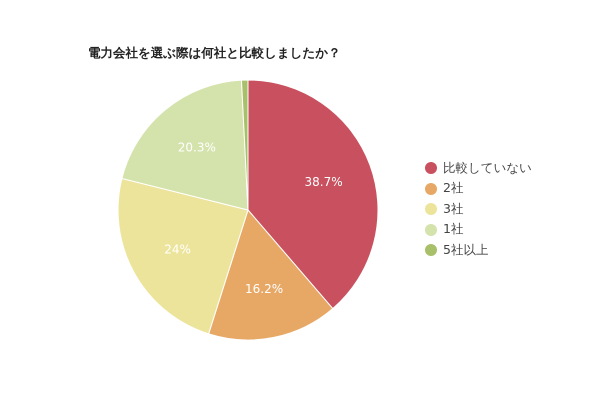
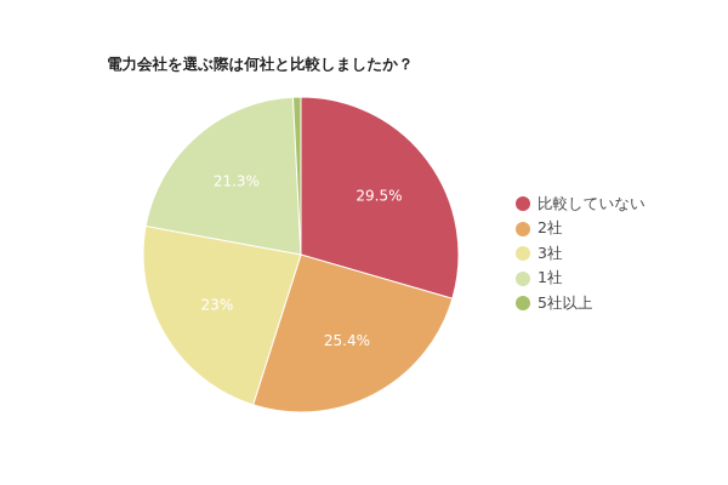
比較していない: 38.7% -> 29.5%
2社: 16.2% -> 25.4%
3社: 24% -> 23%
1社: 20.3% -> 21.3%
